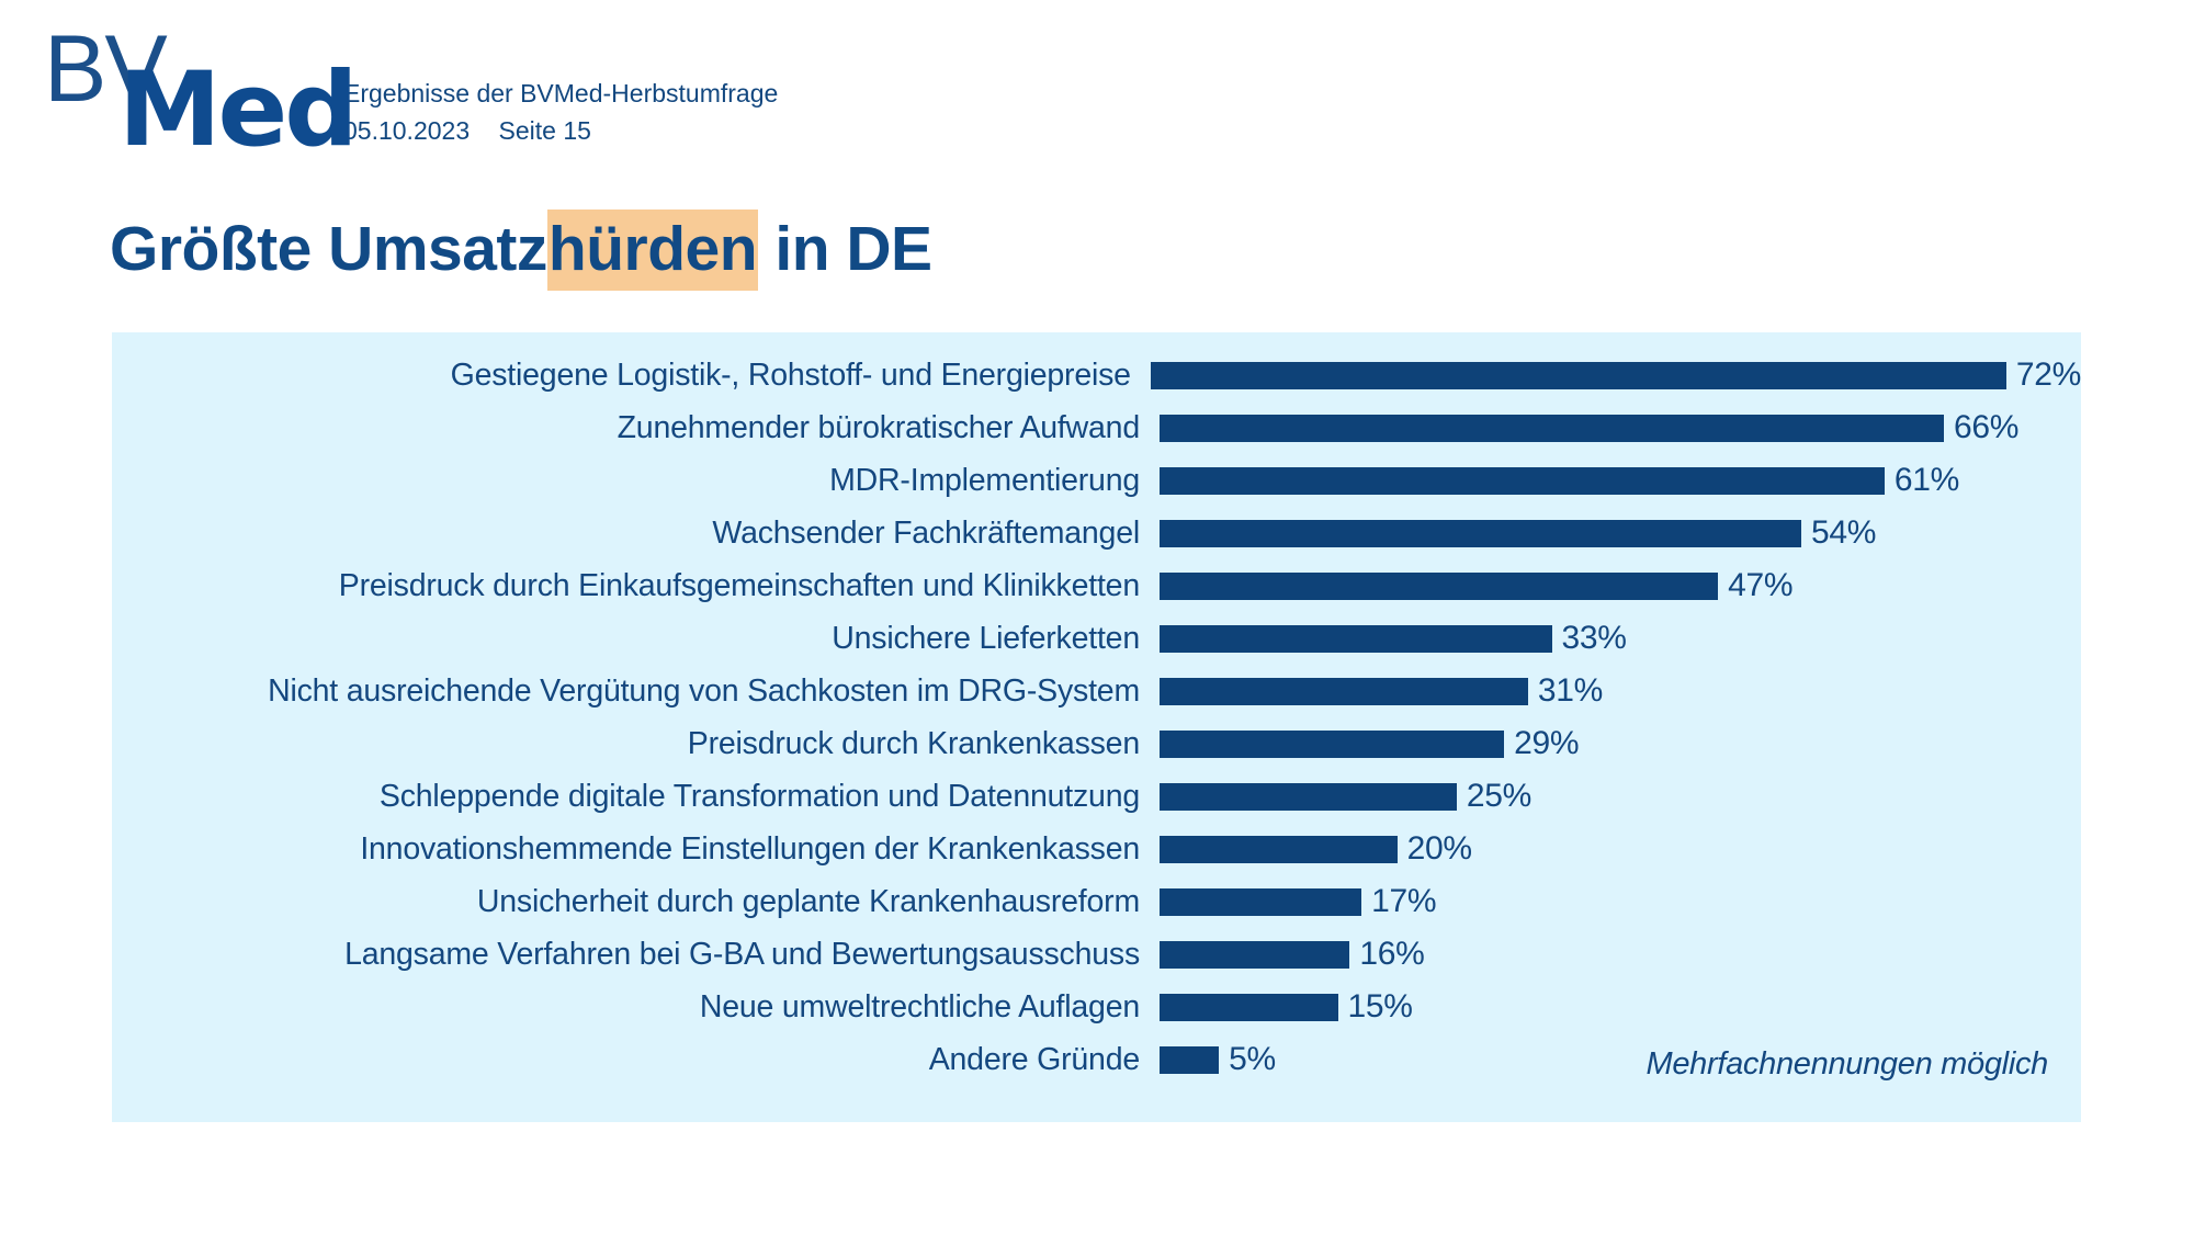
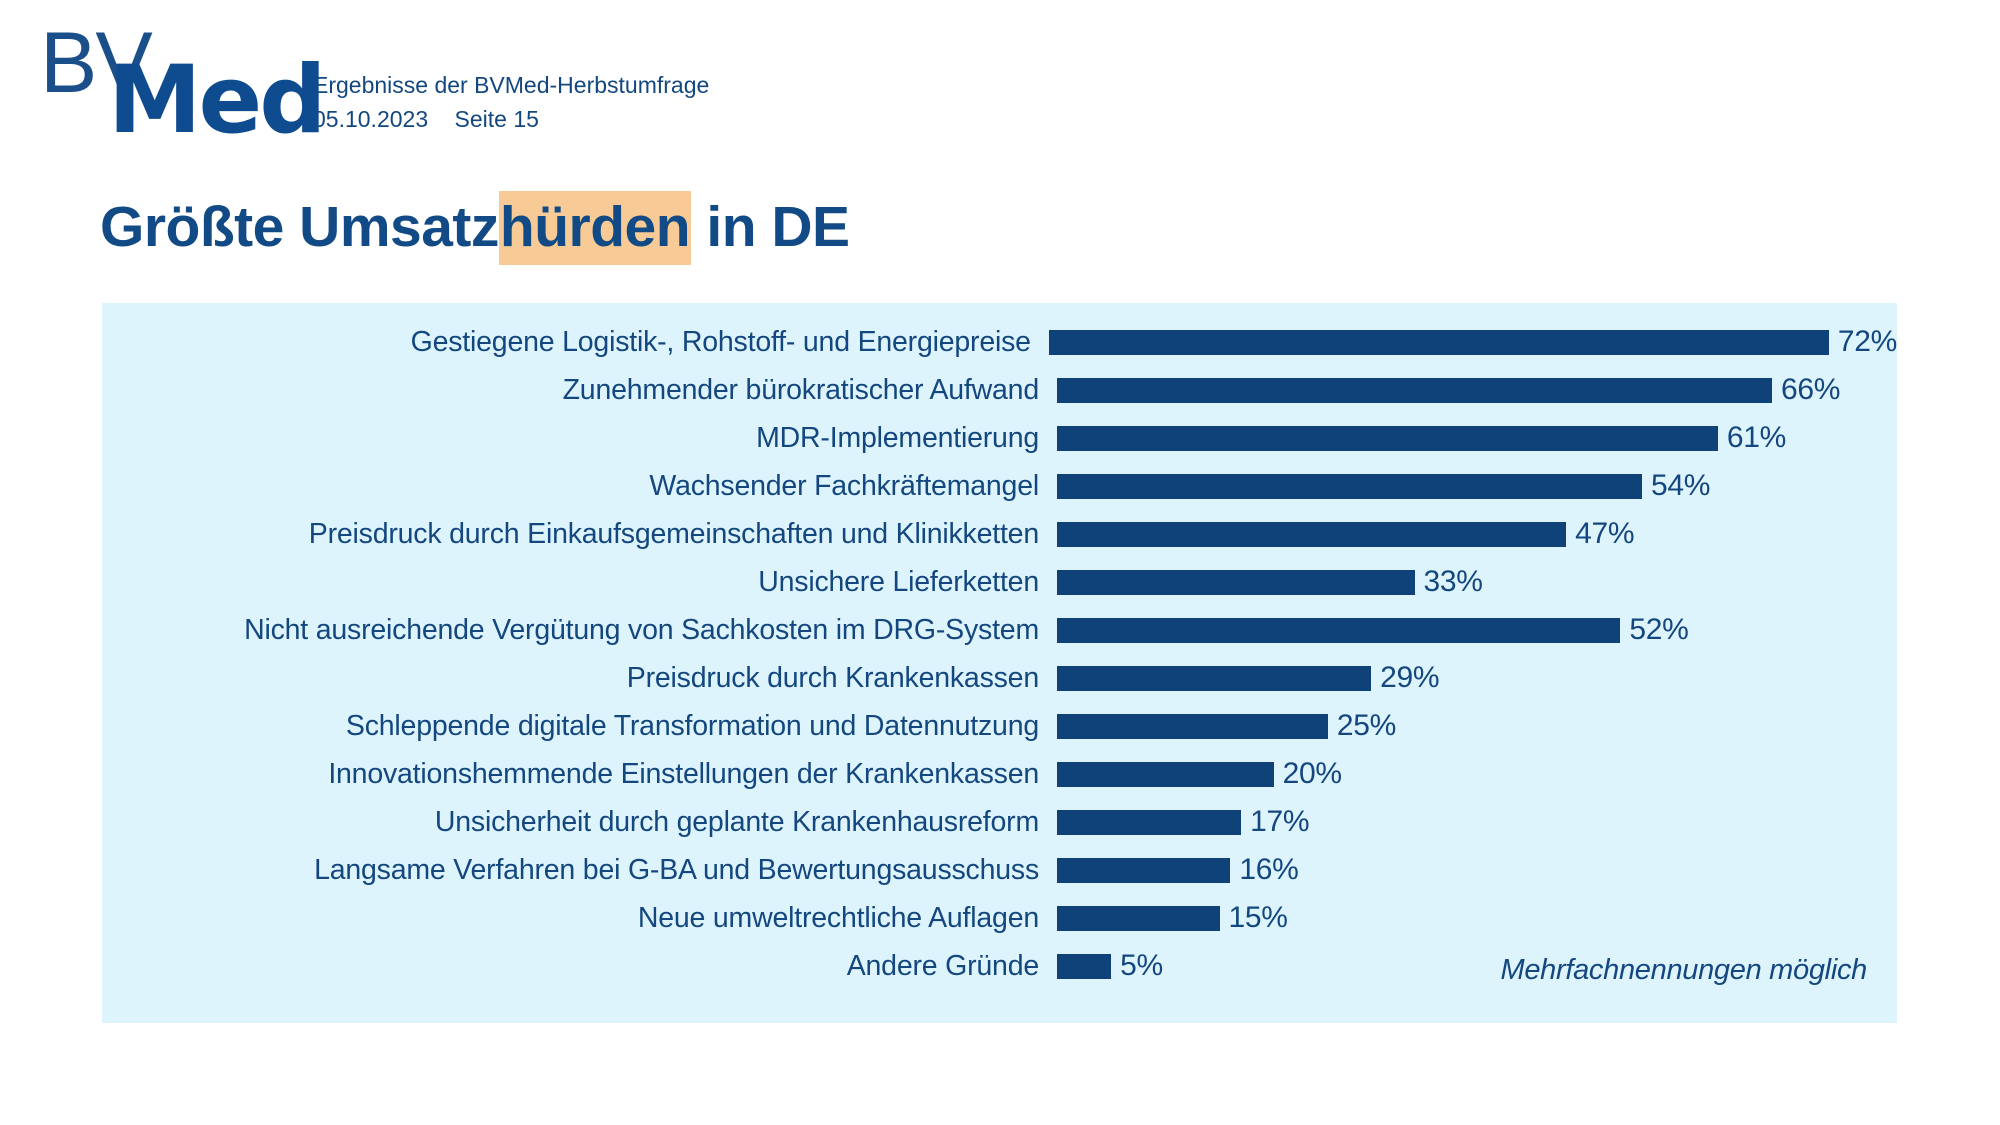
Nicht ausreichende Vergütung von Sachkosten im DRG-System: 31% -> 52%
